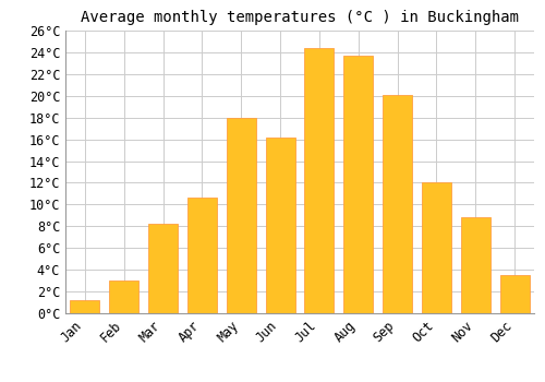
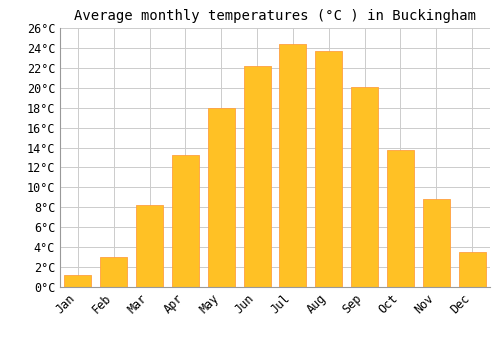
Apr: 10.6°C -> 13.3°C
Jun: 16.2°C -> 22.2°C
Oct: 12.0°C -> 13.8°C
